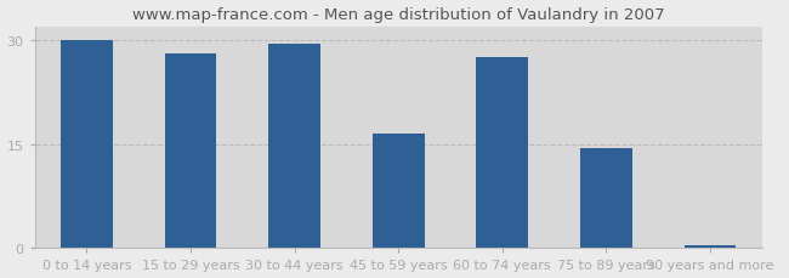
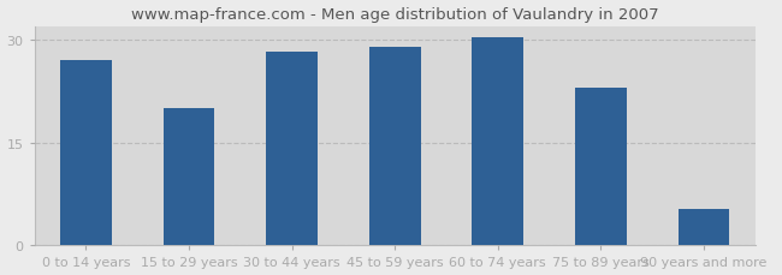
0 to 14 years: 30.0 -> 27.0
15 to 29 years: 28.0 -> 20.0
30 to 44 years: 29.5 -> 28.2
45 to 59 years: 16.5 -> 29.0
60 to 74 years: 27.5 -> 30.4
75 to 89 years: 14.5 -> 23.0
90 years and more: 0.5 -> 5.4
